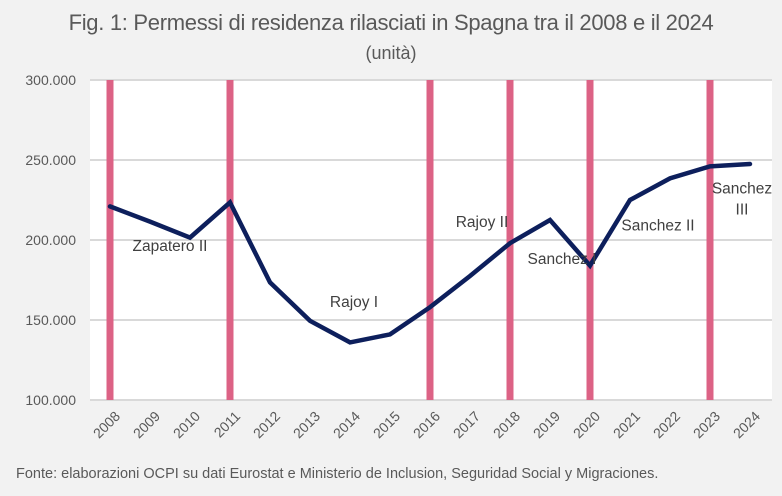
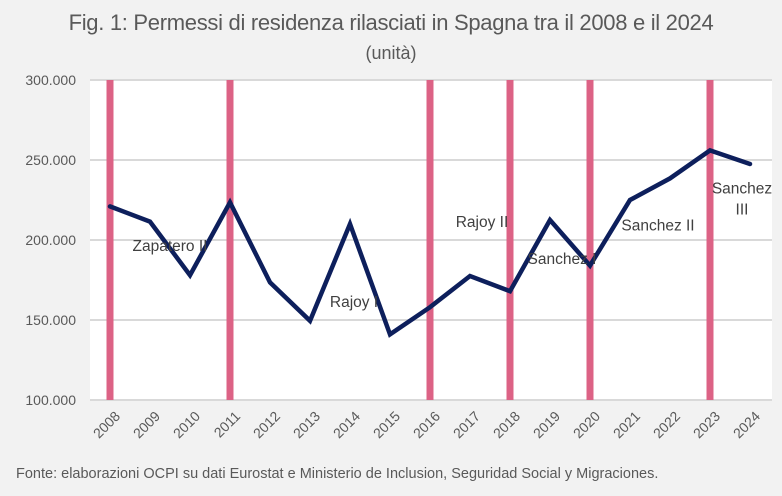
2010: 202000 -> 178000
2014: 136000 -> 210000
2018: 198000 -> 168000
2023: 246000 -> 256000
